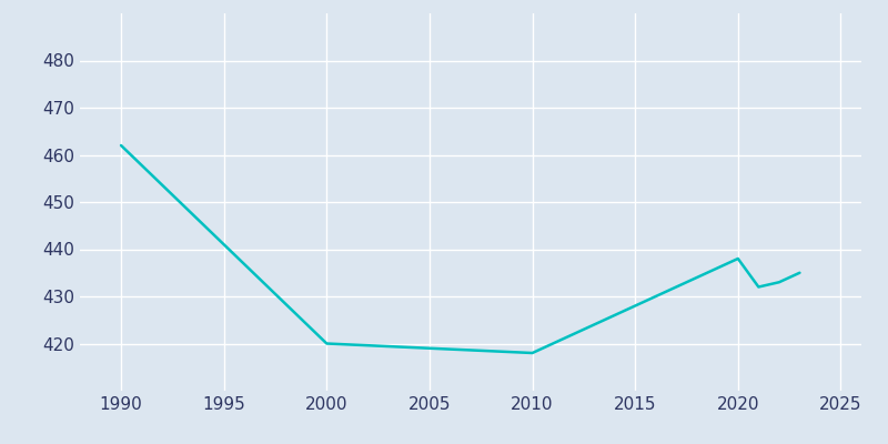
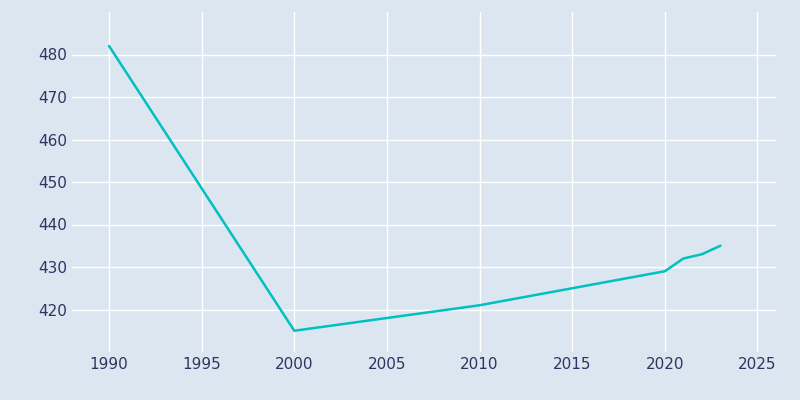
1990: 462 -> 482
2000: 420 -> 415
2010: 418 -> 421
2020: 438 -> 429
